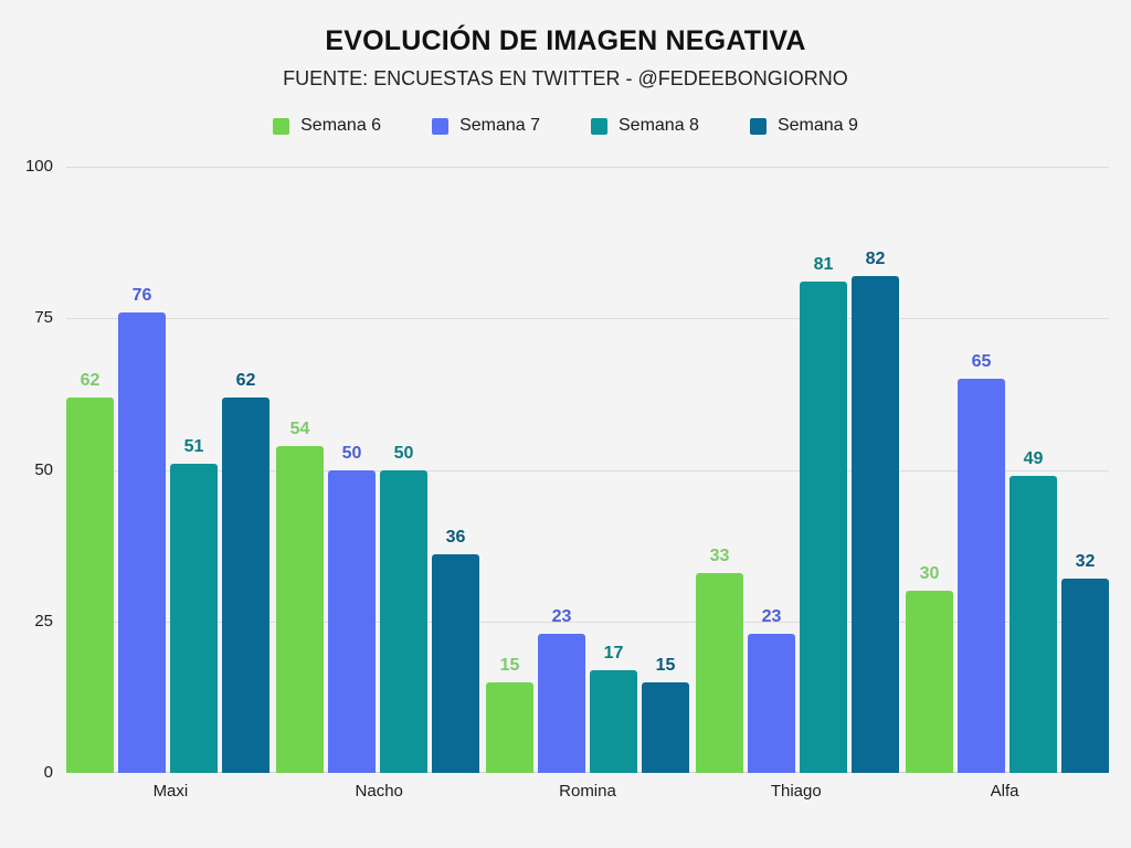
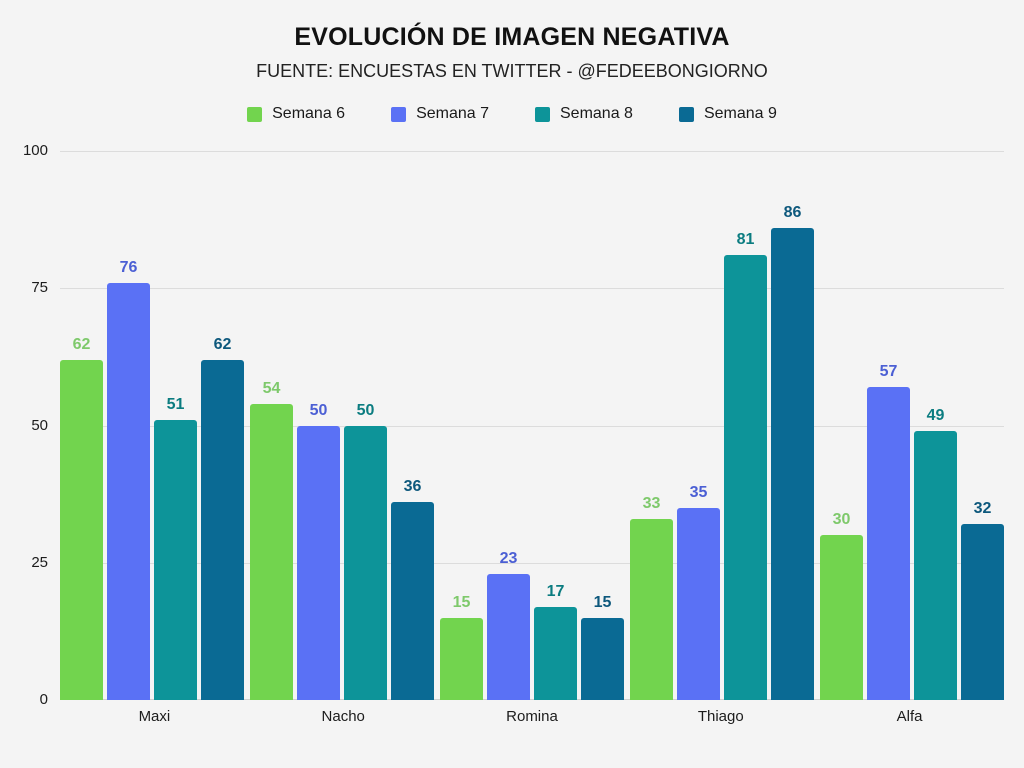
Semana 7/Thiago: 23 -> 35
Semana 9/Thiago: 82 -> 86
Semana 7/Alfa: 65 -> 57
